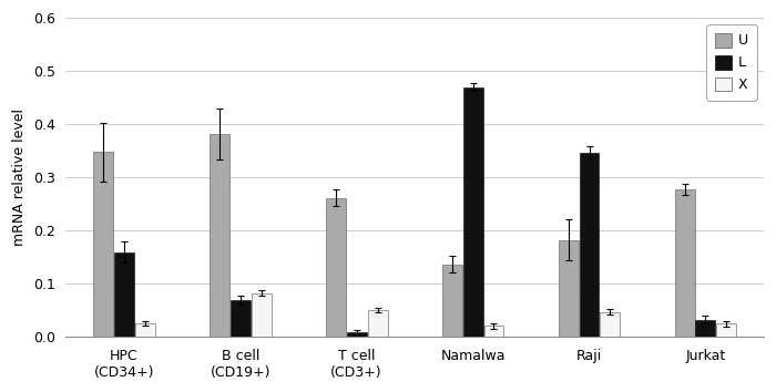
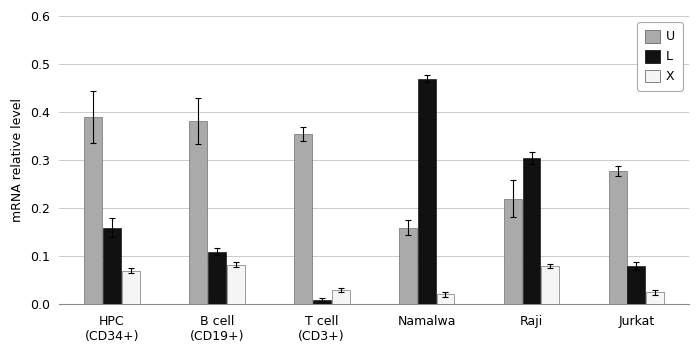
U/HPC (CD34+): 0.348 -> 0.390
X/HPC (CD34+): 0.026 -> 0.070
L/B cell (CD19+): 0.070 -> 0.110
U/T cell (CD3+): 0.262 -> 0.355
X/T cell (CD3+): 0.051 -> 0.030
U/Namalwa: 0.137 -> 0.160
U/Raji: 0.183 -> 0.220
L/Raji: 0.347 -> 0.305
X/Raji: 0.047 -> 0.080
L/Jurkat: 0.033 -> 0.080
